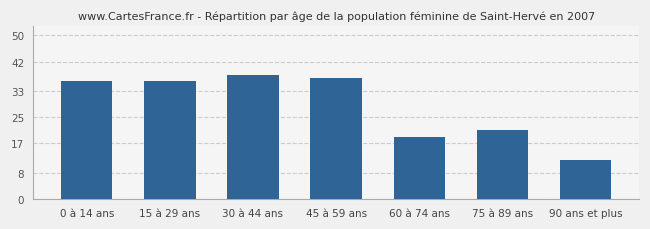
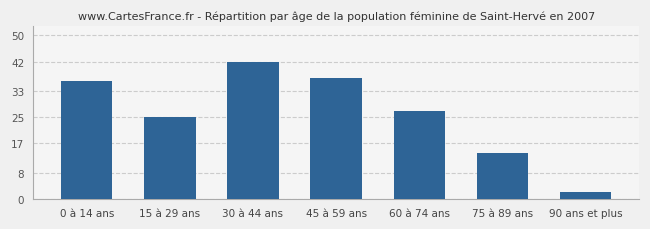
15 à 29 ans: 36 -> 25
30 à 44 ans: 38 -> 42
60 à 74 ans: 19 -> 27
75 à 89 ans: 21 -> 14
90 ans et plus: 12 -> 2
